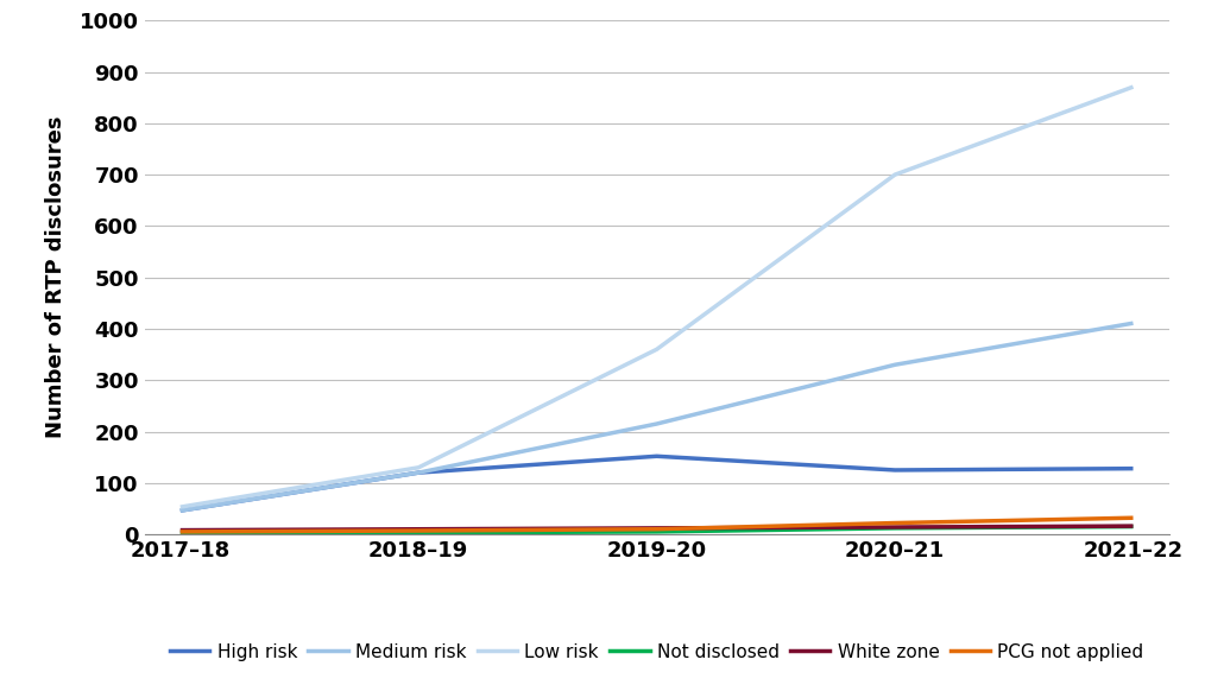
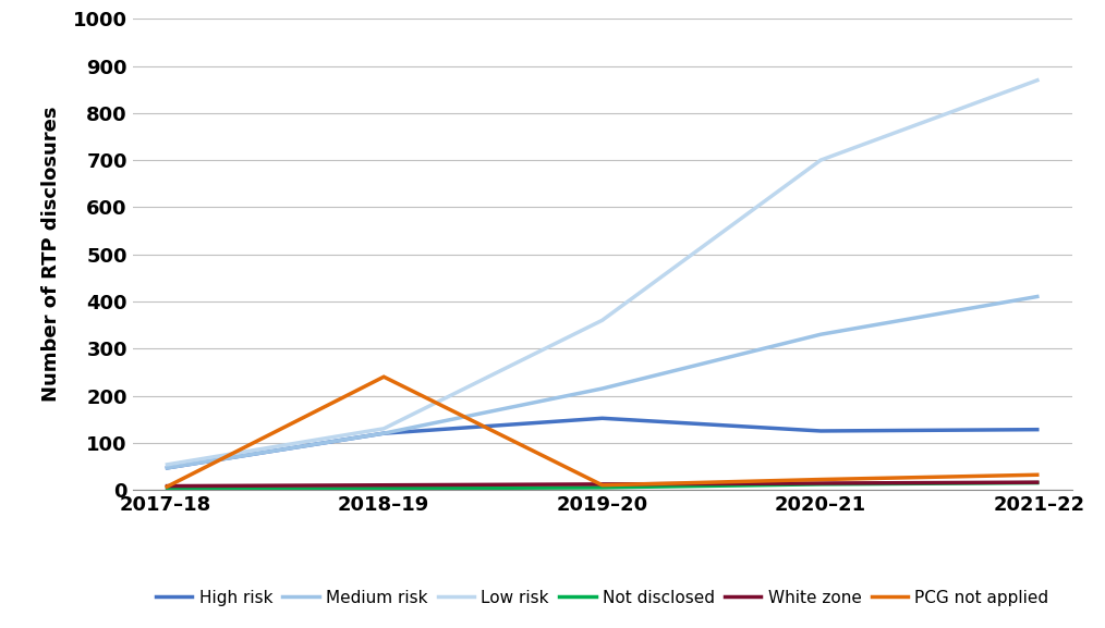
PCG not applied/2018–19: 7 -> 240
